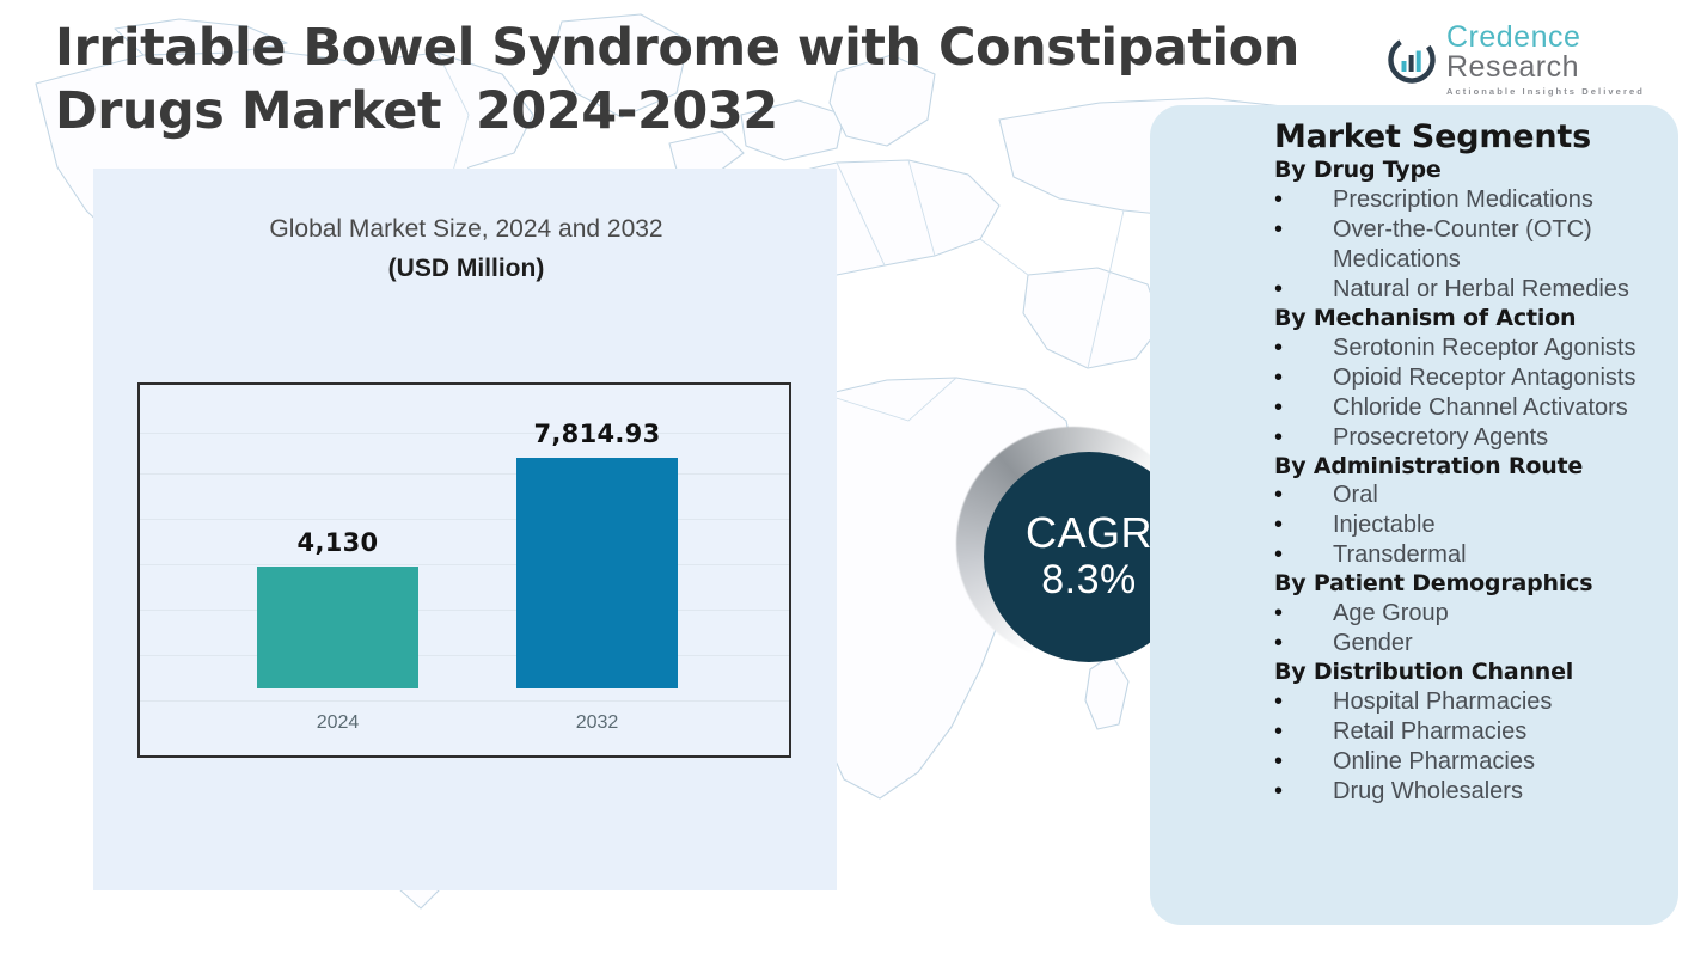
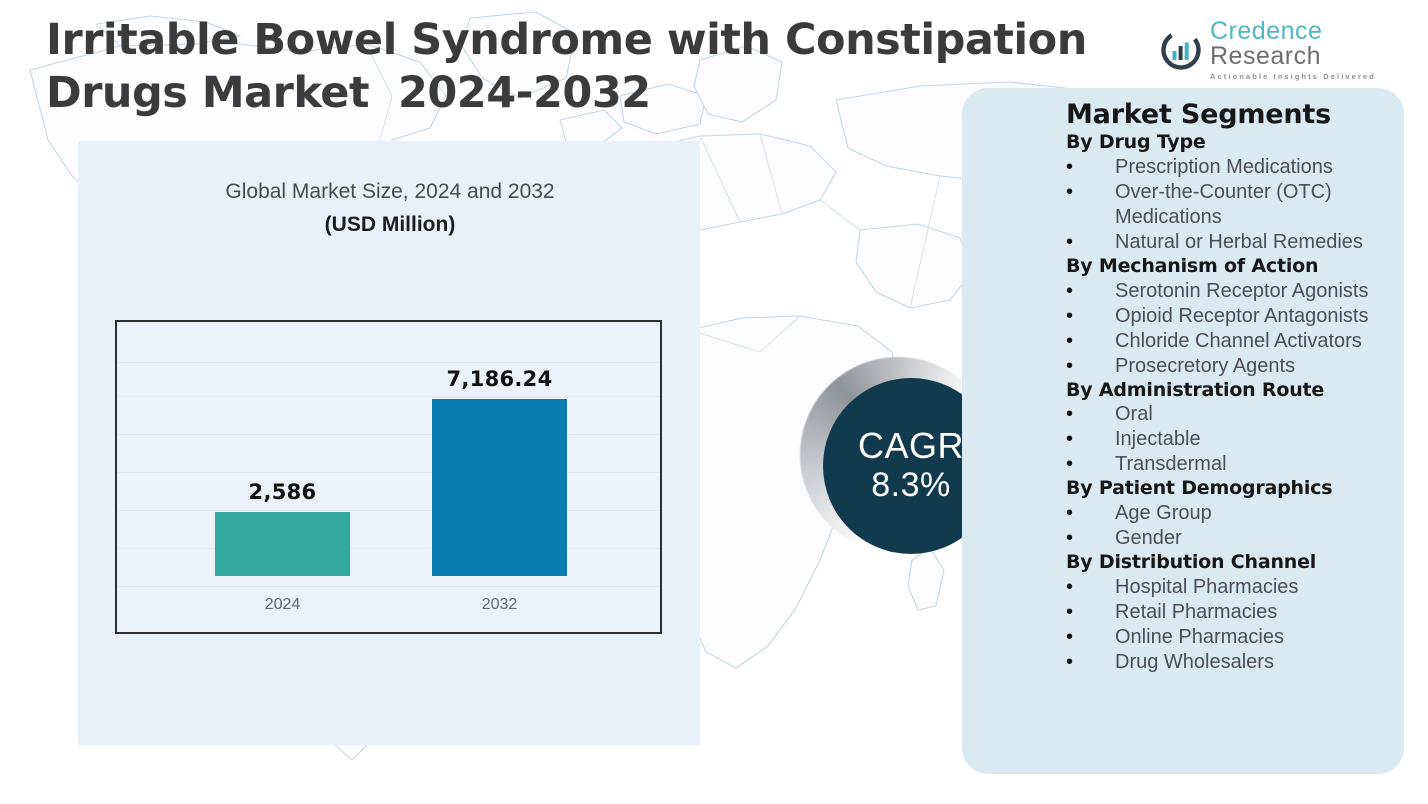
2024: 4,130 -> 2,586
2032: 7,814.93 -> 7,186.24
